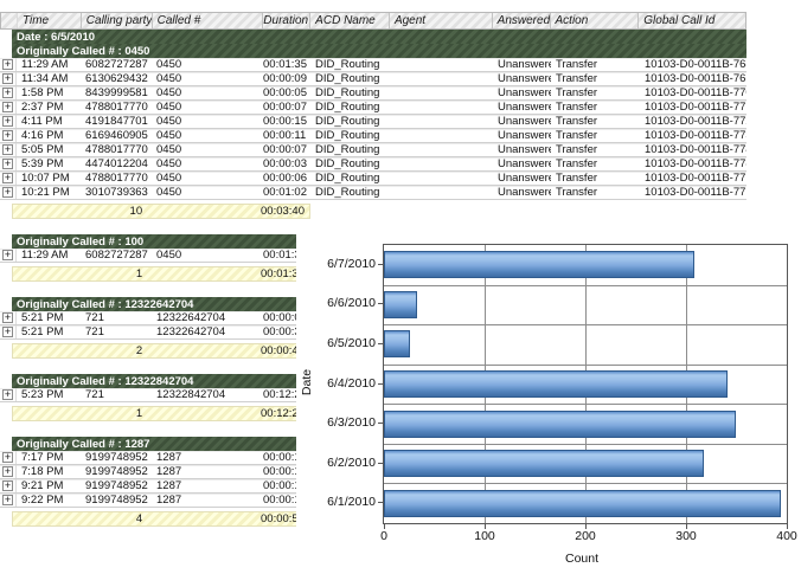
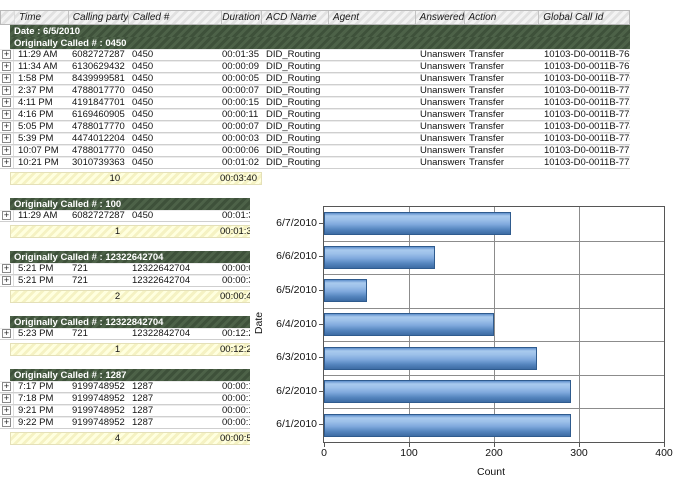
6/7/2010: 310 -> 220
6/6/2010: 30 -> 130
6/5/2010: 30 -> 50
6/4/2010: 340 -> 200
6/3/2010: 350 -> 250
6/2/2010: 320 -> 290
6/1/2010: 390 -> 290
